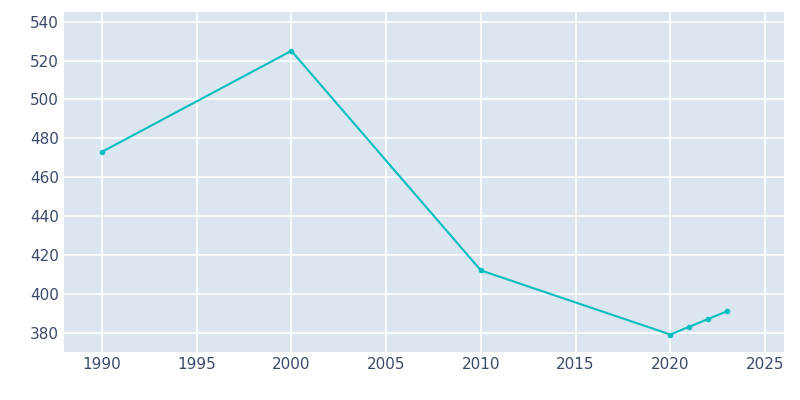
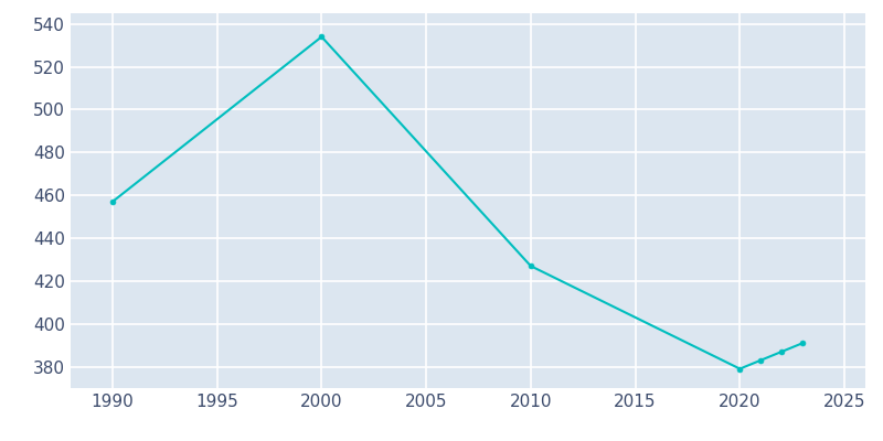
1990: 473 -> 457
2000: 525 -> 534
2010: 412 -> 427
